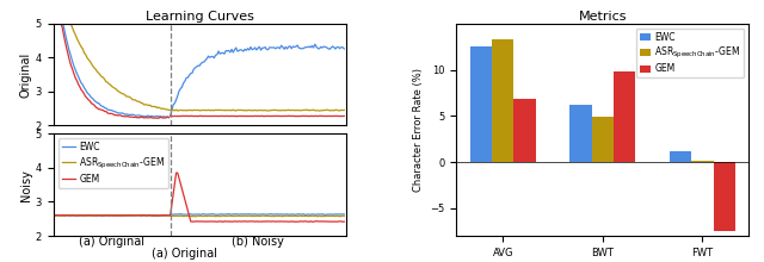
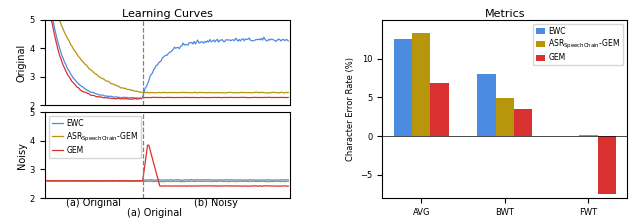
Metrics/EWC/BWT: 6.2 -> 8.0
Metrics/GEM/BWT: 9.8 -> 3.5
Metrics/EWC/FWT: 1.2 -> 0.1
